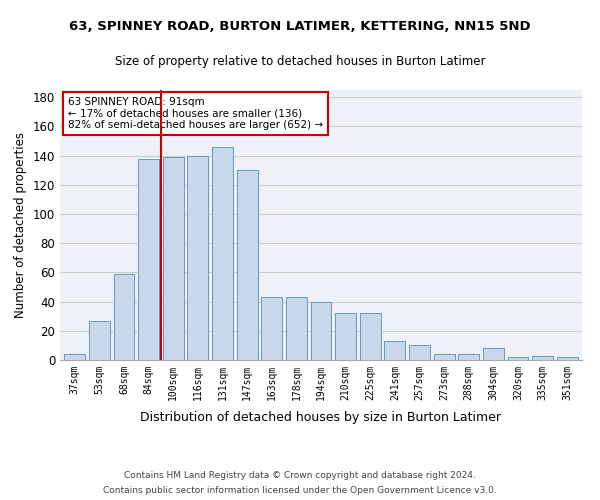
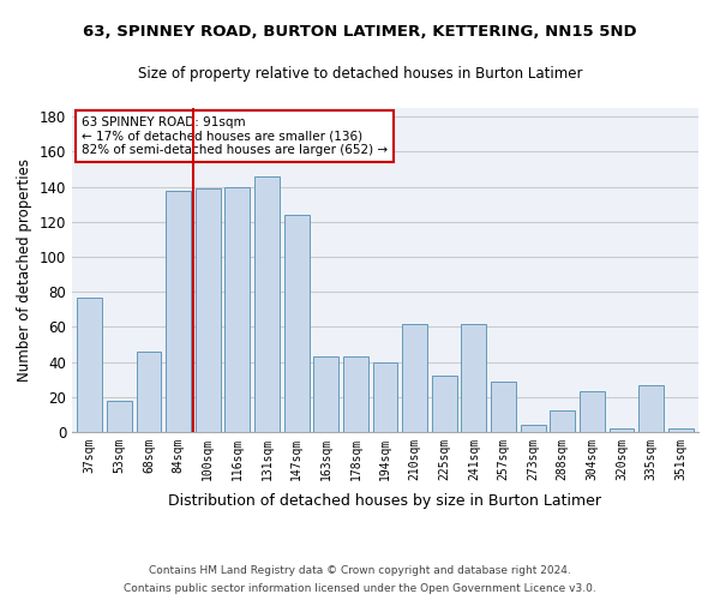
37sqm: 4 -> 77
53sqm: 27 -> 18
68sqm: 59 -> 46
147sqm: 130 -> 124
210sqm: 32 -> 62
241sqm: 13 -> 62
257sqm: 10 -> 29
288sqm: 4 -> 12
304sqm: 8 -> 23
335sqm: 3 -> 27
